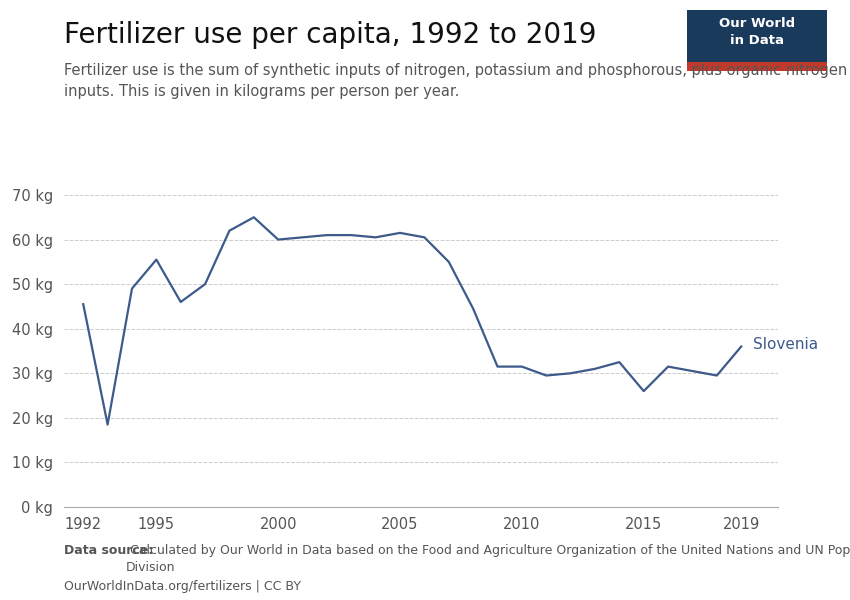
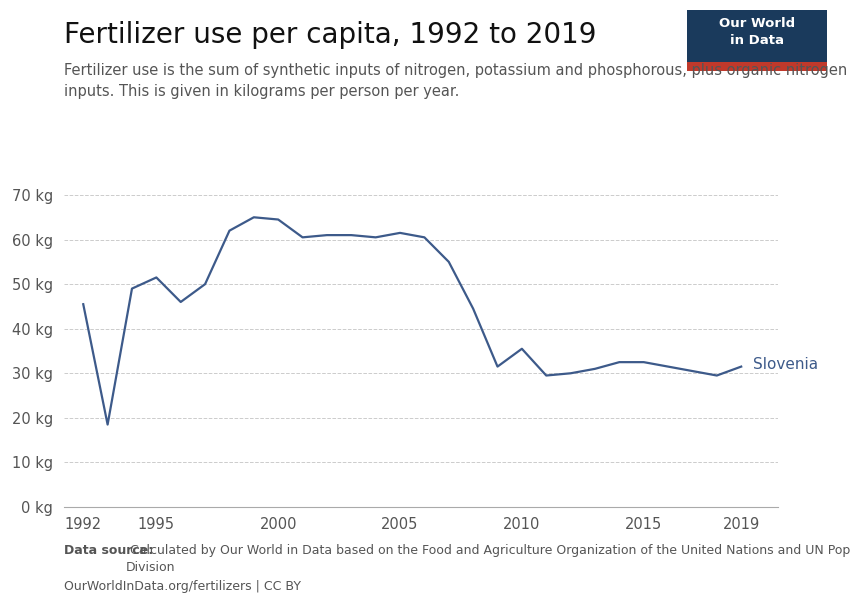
1995: 55.5 kg -> 51.5 kg
2000: 60.0 kg -> 64.5 kg
2010: 31.5 kg -> 35.5 kg
2015: 26.0 kg -> 32.5 kg
2019: 36.0 kg -> 31.5 kg
